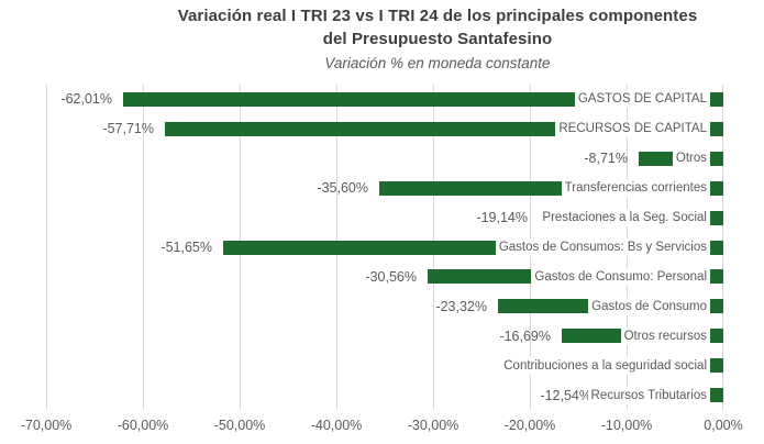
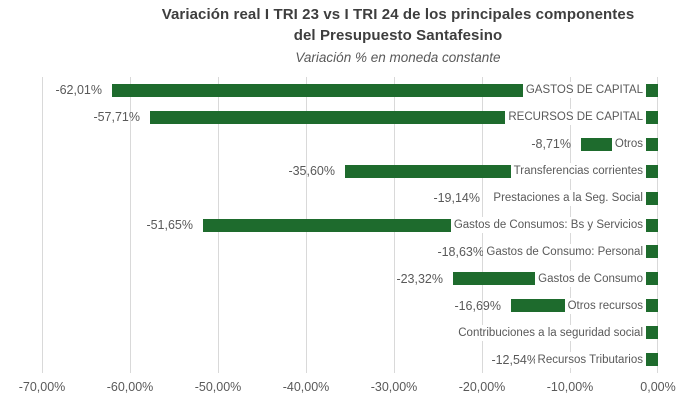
Gastos de Consumo: Personal: -30,56% -> -18,63%
